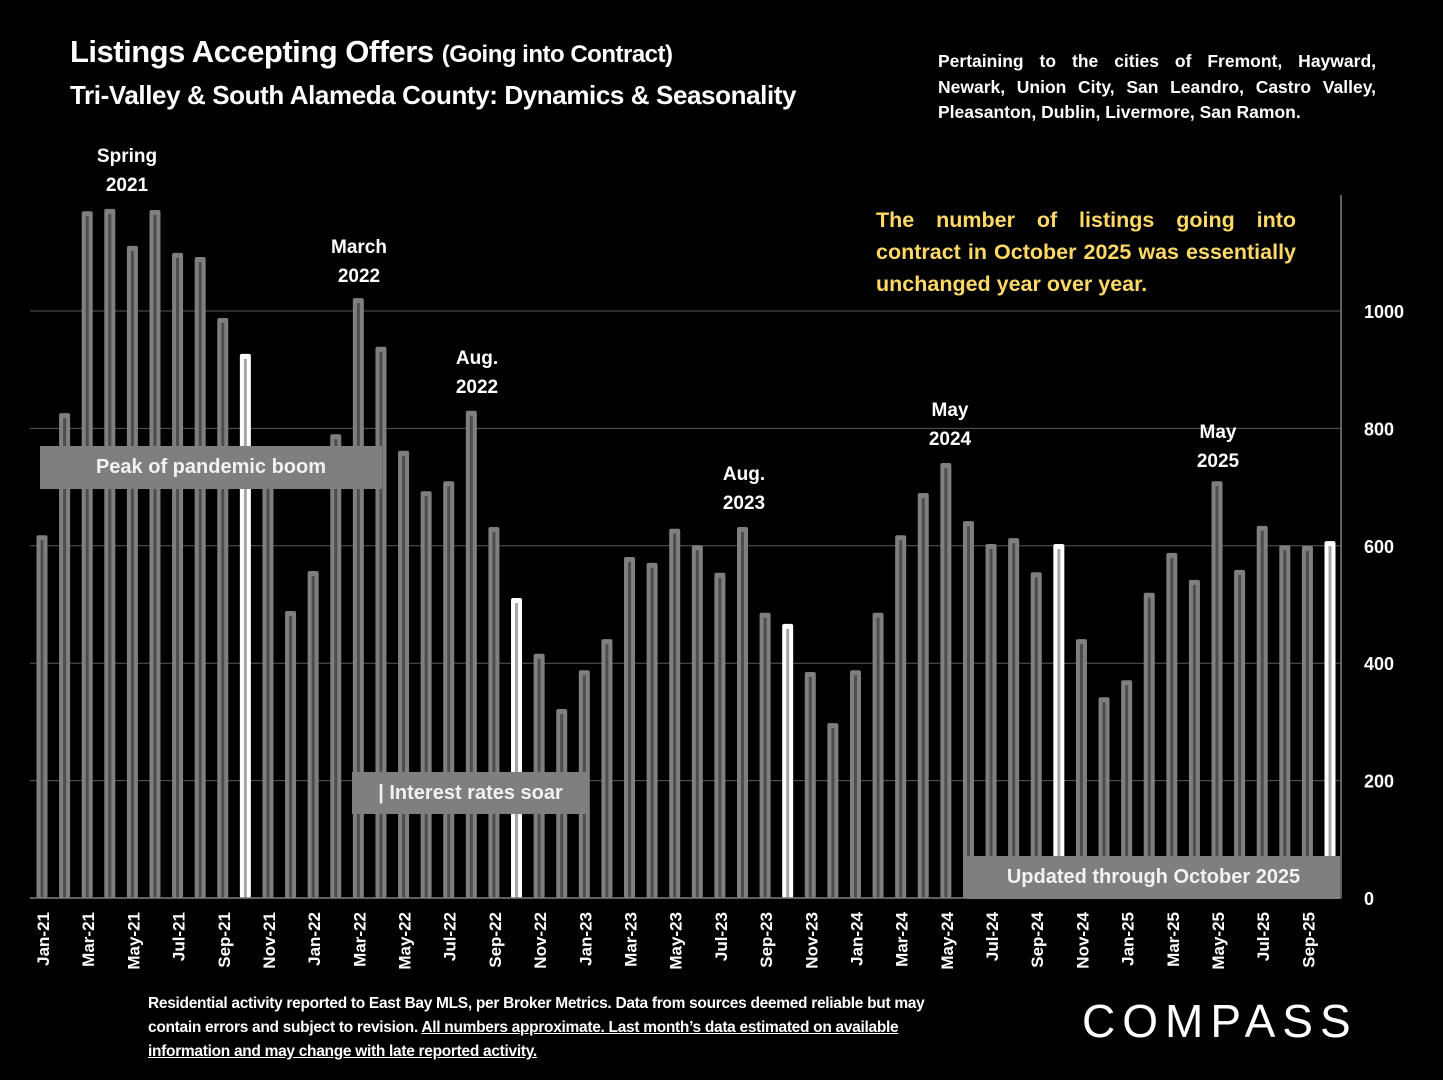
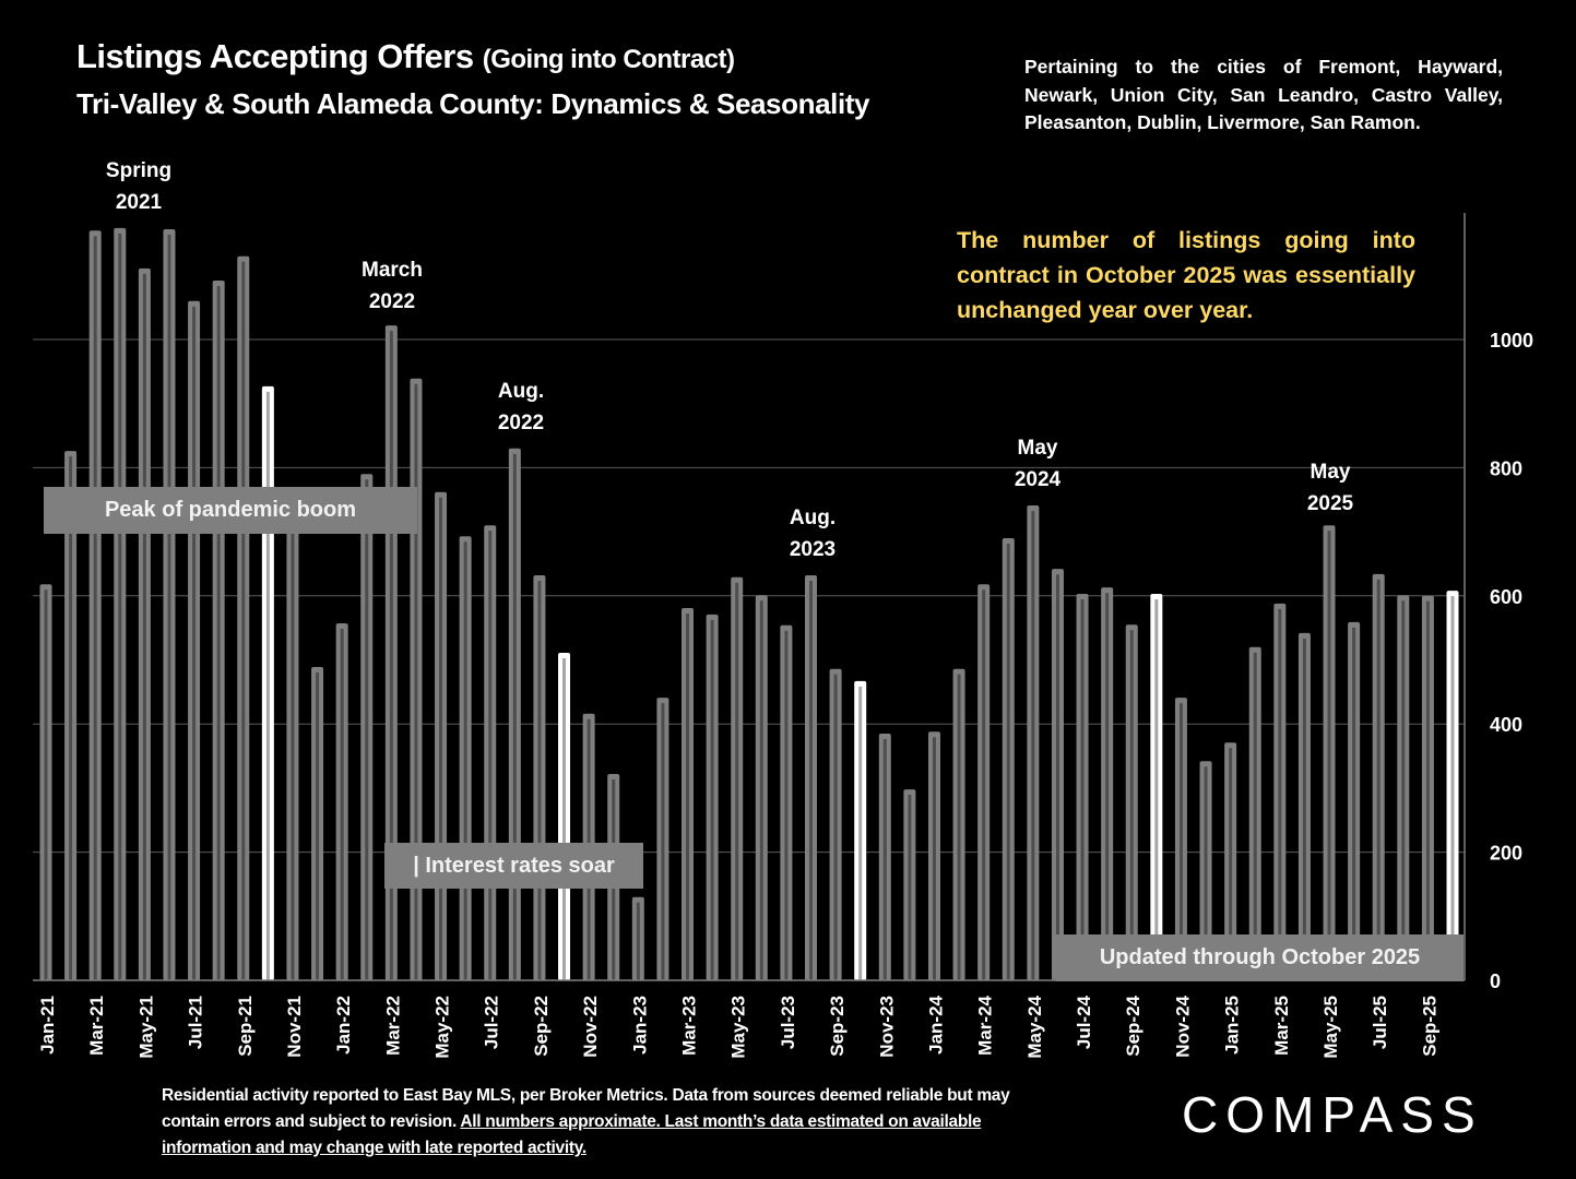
Jul-21: 1100 -> 1060
Sep-21: 990 -> 1130
Jan-23: 390 -> 130
